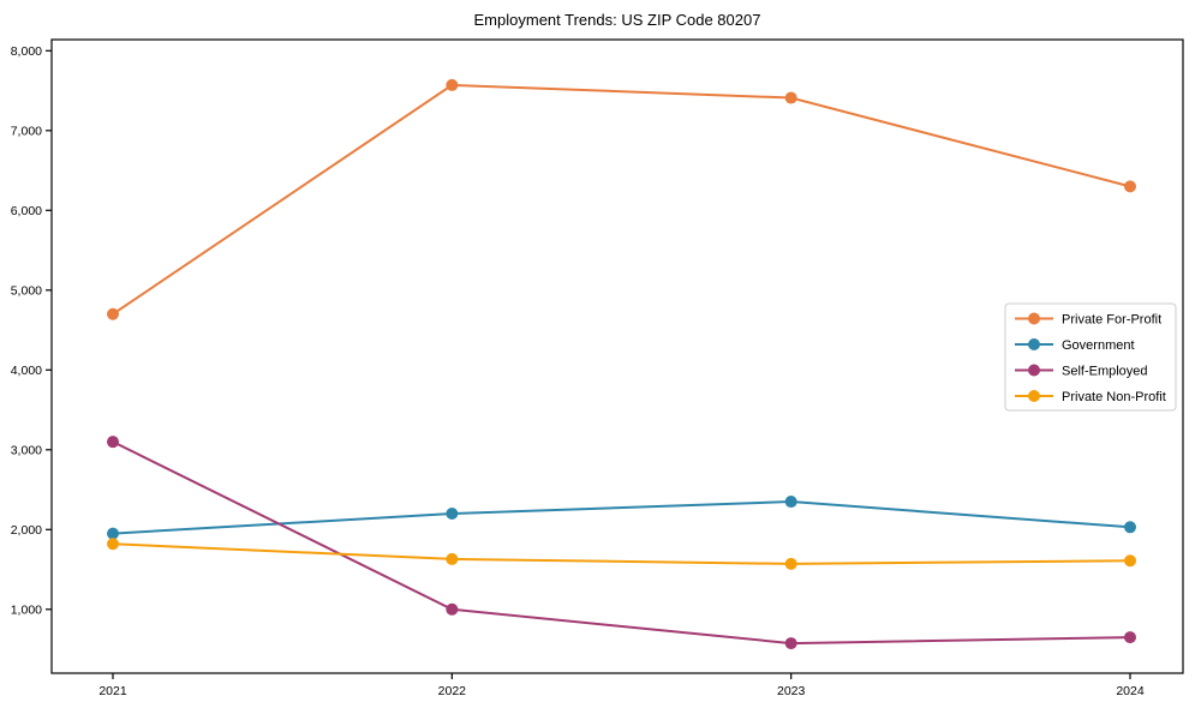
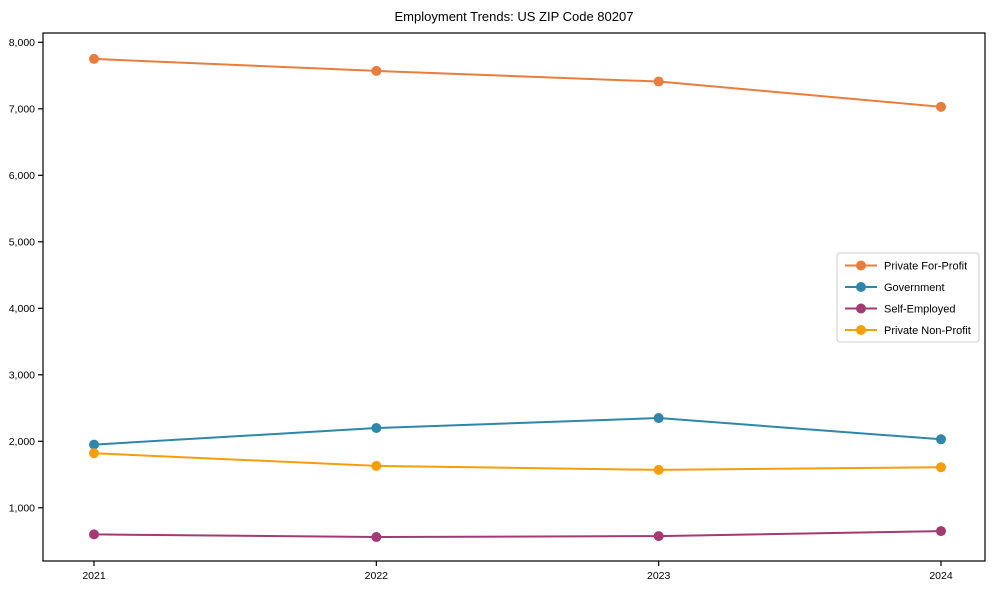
Private For-Profit/2021: 4700 -> 7800
Self-Employed/2021: 3100 -> 600
Self-Employed/2022: 1000 -> 600
Private For-Profit/2024: 6300 -> 7000
